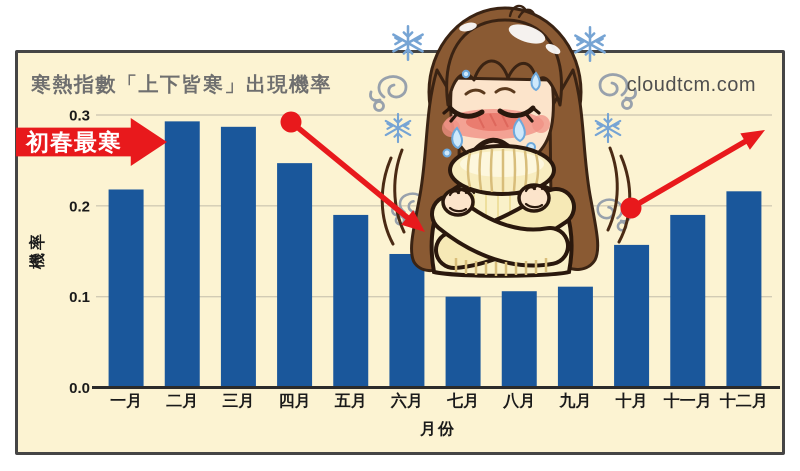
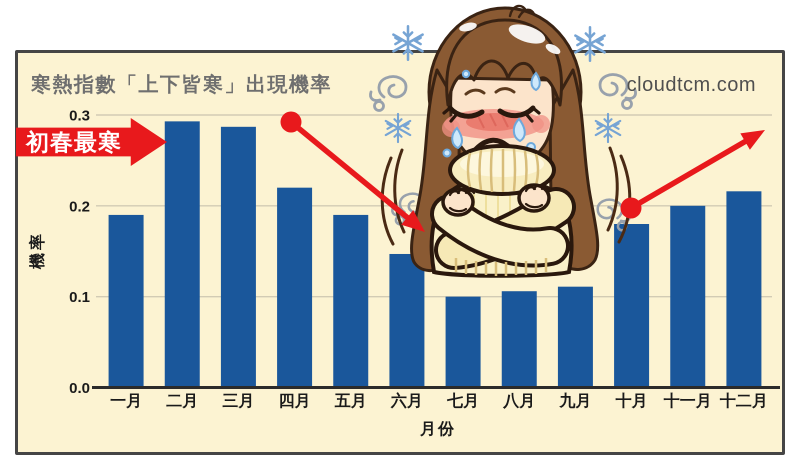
一月: 0.22 -> 0.19
四月: 0.25 -> 0.22
十月: 0.16 -> 0.18
十一月: 0.19 -> 0.20
